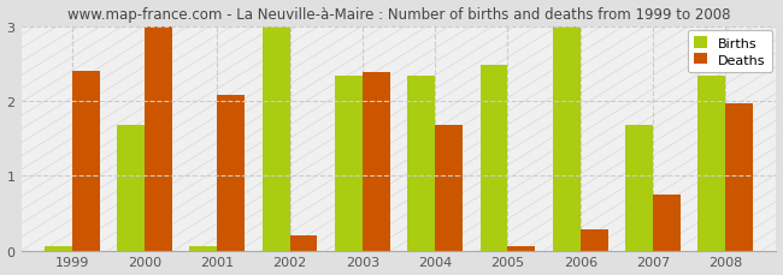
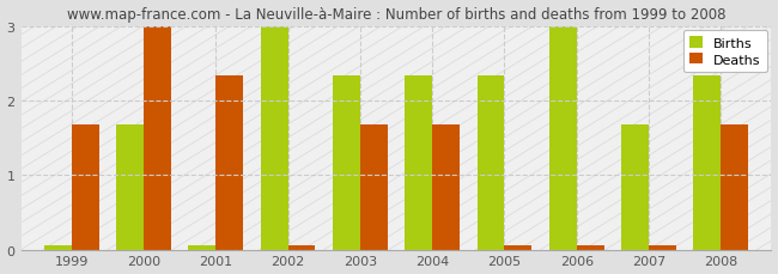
Deaths/1999: 2.40 -> 1.67
Deaths/2001: 2.08 -> 2.33
Deaths/2002: 0.20 -> 0.05
Deaths/2003: 2.38 -> 1.67
Births/2005: 2.48 -> 2.33
Deaths/2006: 0.28 -> 0.05
Deaths/2007: 0.74 -> 0.05
Deaths/2008: 1.96 -> 1.67
